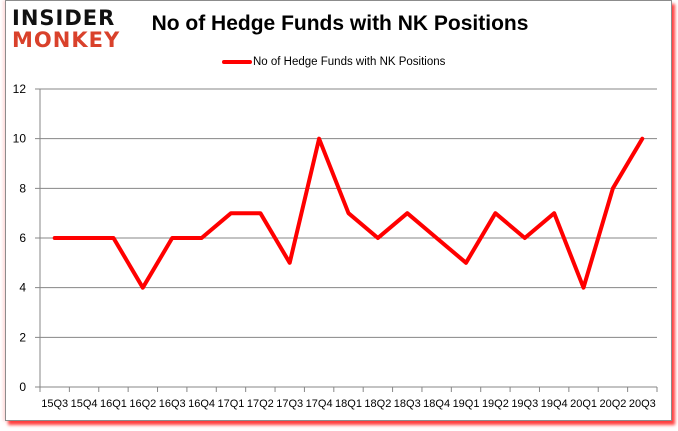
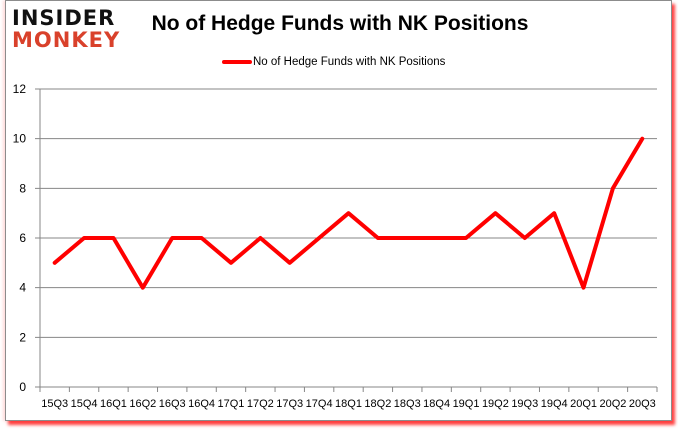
15Q3: 6 -> 5
17Q1: 7 -> 5
17Q2: 7 -> 6
17Q4: 10 -> 6
18Q3: 7 -> 6
19Q1: 5 -> 6
